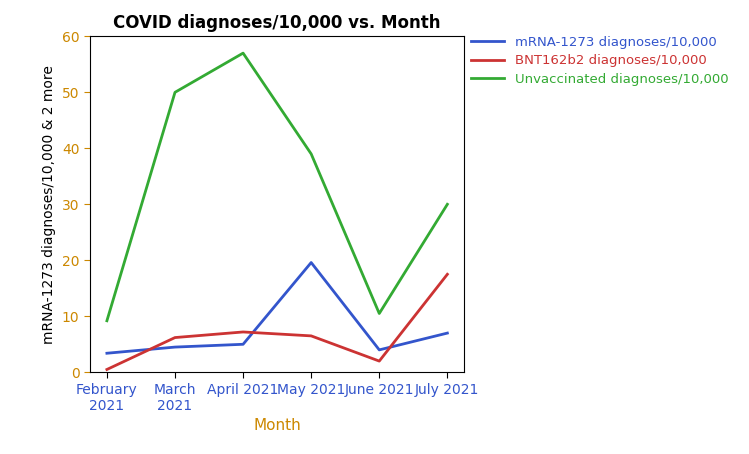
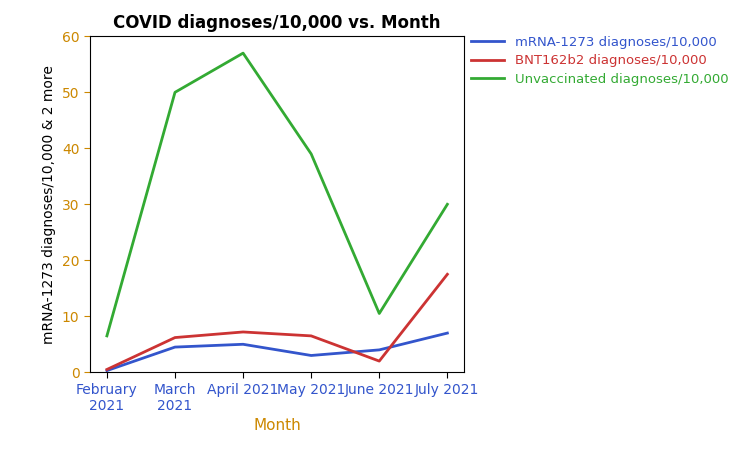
mRNA-1273 diagnoses/10,000/February 2021: 3.4 -> 0.3
Unvaccinated diagnoses/10,000/February 2021: 9.2 -> 6.5
mRNA-1273 diagnoses/10,000/May 2021: 19.6 -> 3.0
